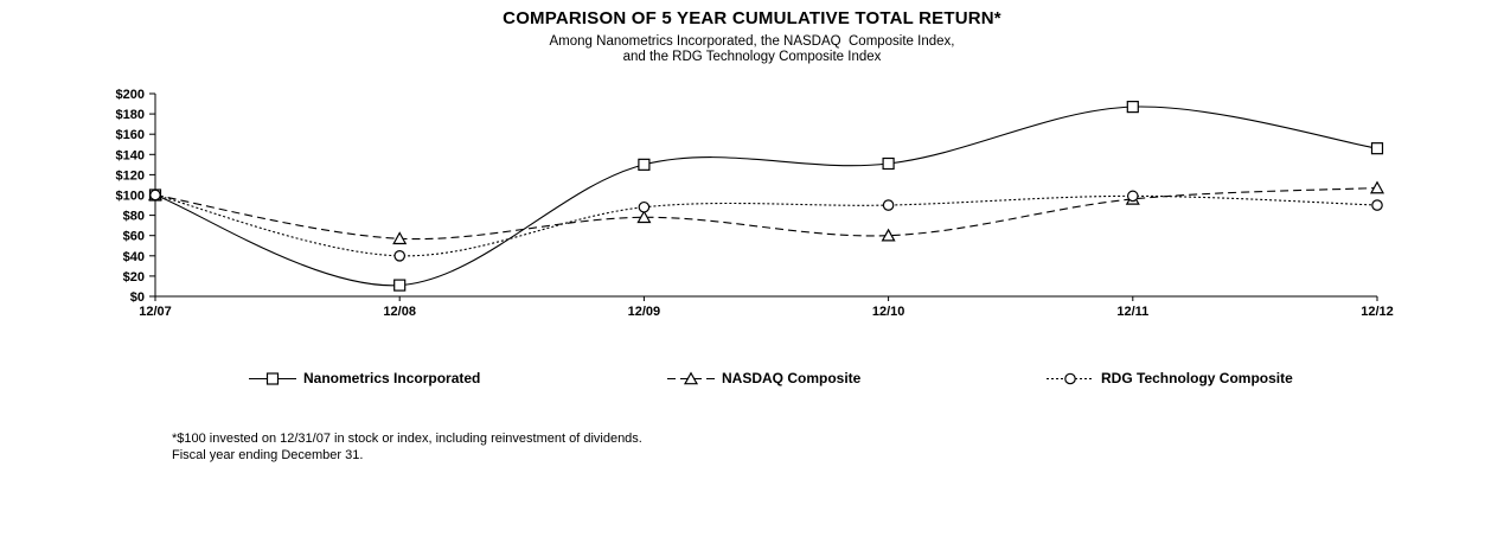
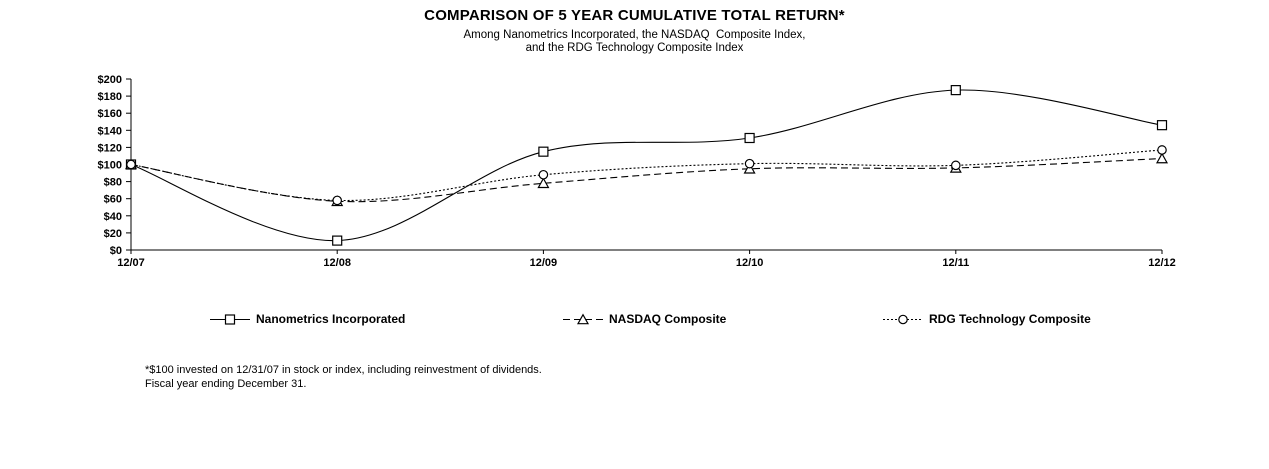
RDG Technology Composite/12/08: $40 -> $60
Nanometrics Incorporated/12/09: $130 -> $120
NASDAQ Composite/12/10: $60 -> $100
RDG Technology Composite/12/10: $90 -> $100
RDG Technology Composite/12/12: $90 -> $120
